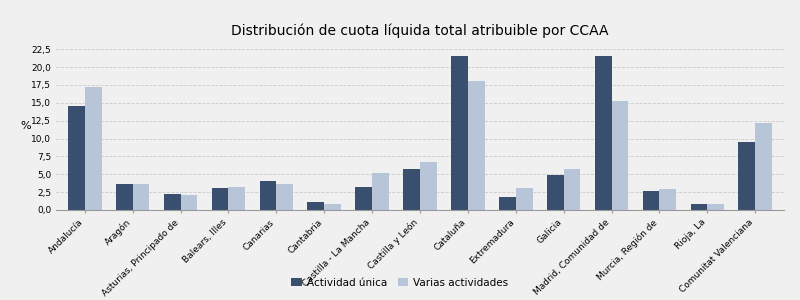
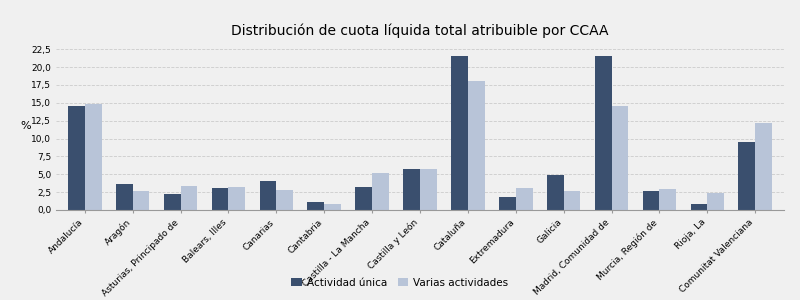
Varias actividades/Andalucía: 17,2 -> 14,8
Varias actividades/Aragón: 3,6 -> 2,6
Varias actividades/Asturias, Principado de: 2,1 -> 3,4
Varias actividades/Canarias: 3,6 -> 2,8
Varias actividades/Castilla y León: 6,7 -> 5,8
Varias actividades/Galicia: 5,7 -> 2,6
Varias actividades/Madrid, Comunidad de: 15,3 -> 14,6
Varias actividades/Rioja, La: 0,8 -> 2,4
